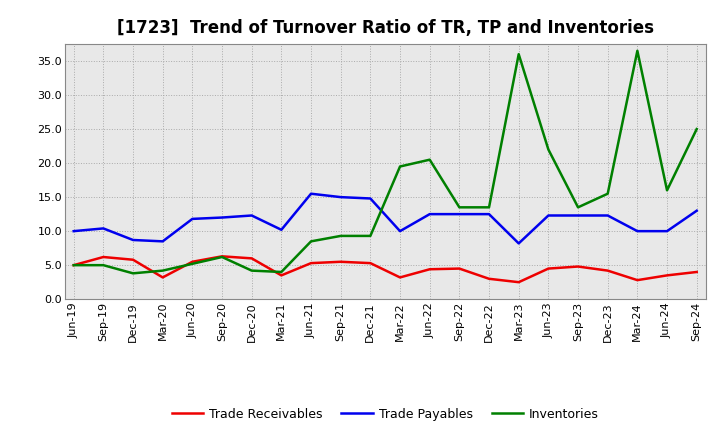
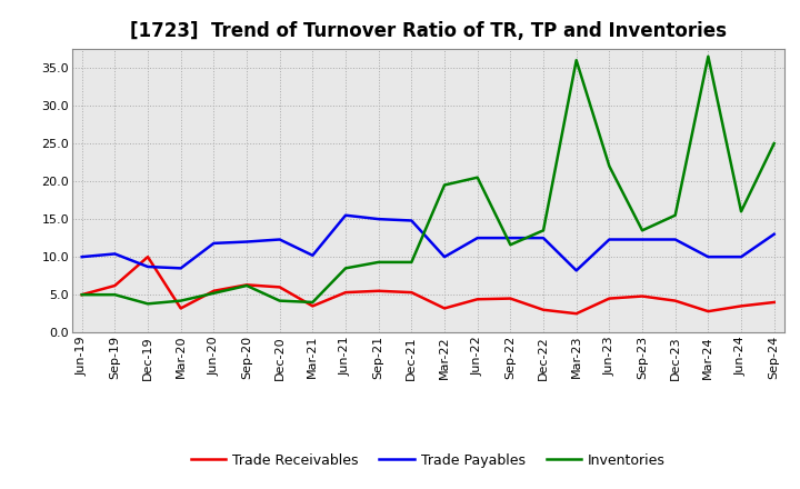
Trade Receivables/Dec-19: 5.8 -> 10.0
Inventories/Sep-22: 13.5 -> 11.6
